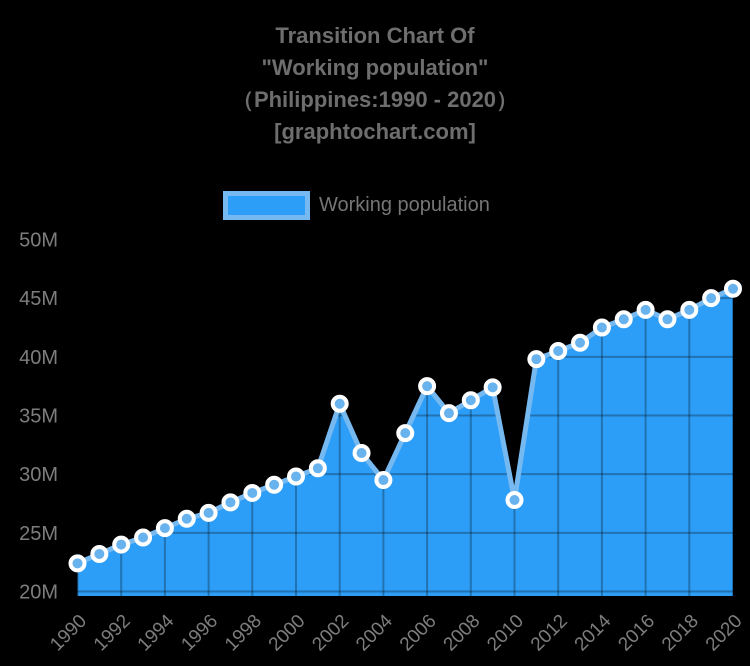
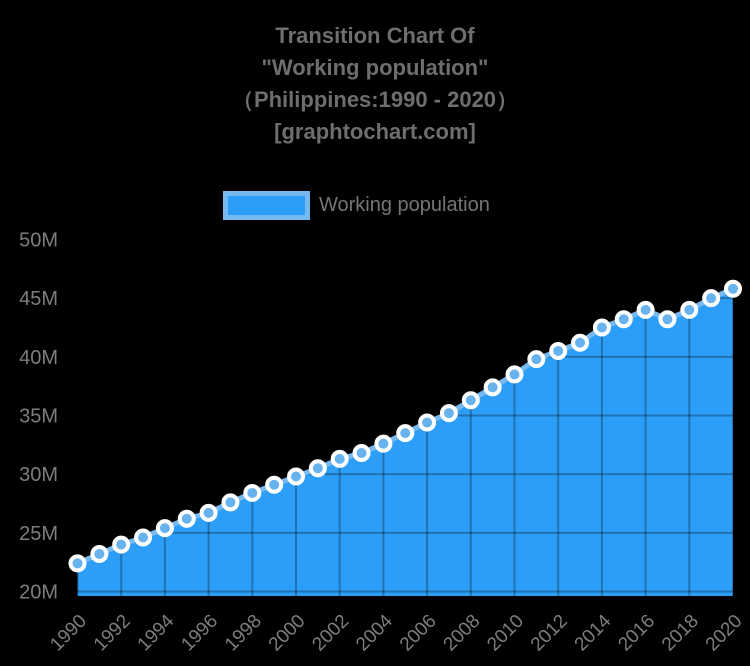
2002: 36.0M -> 31.3M
2004: 29.5M -> 32.6M
2006: 37.5M -> 34.4M
2010: 27.8M -> 38.5M
